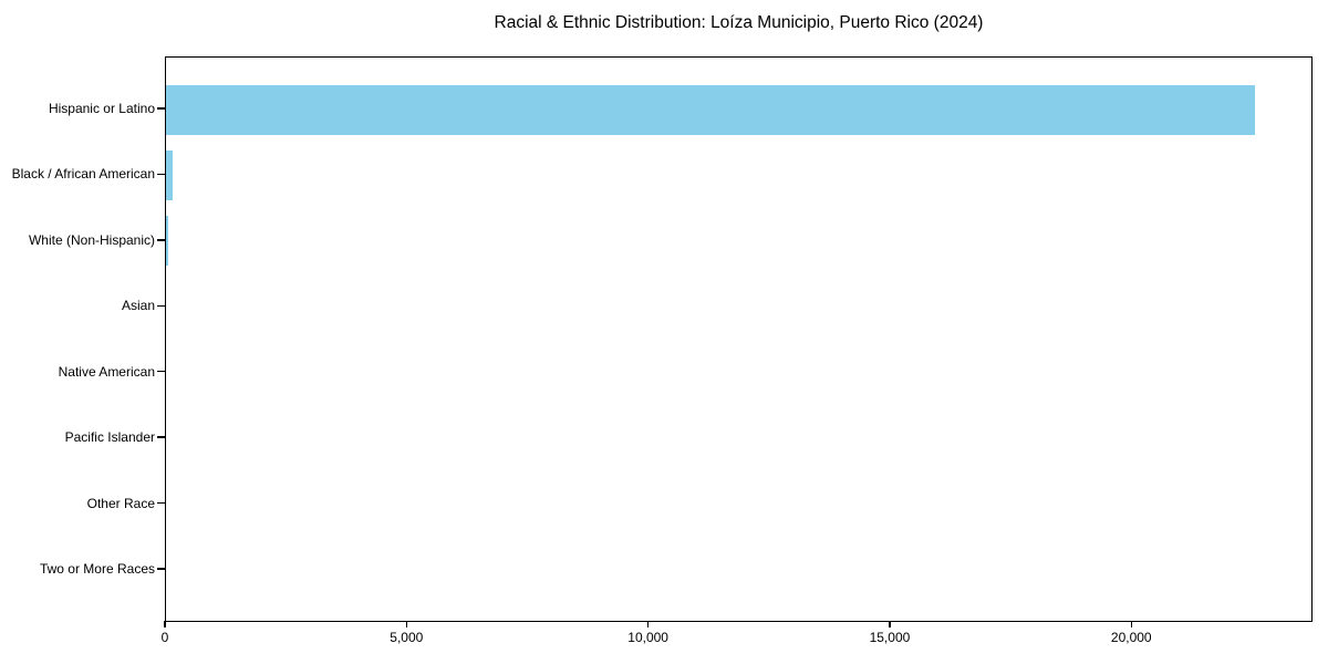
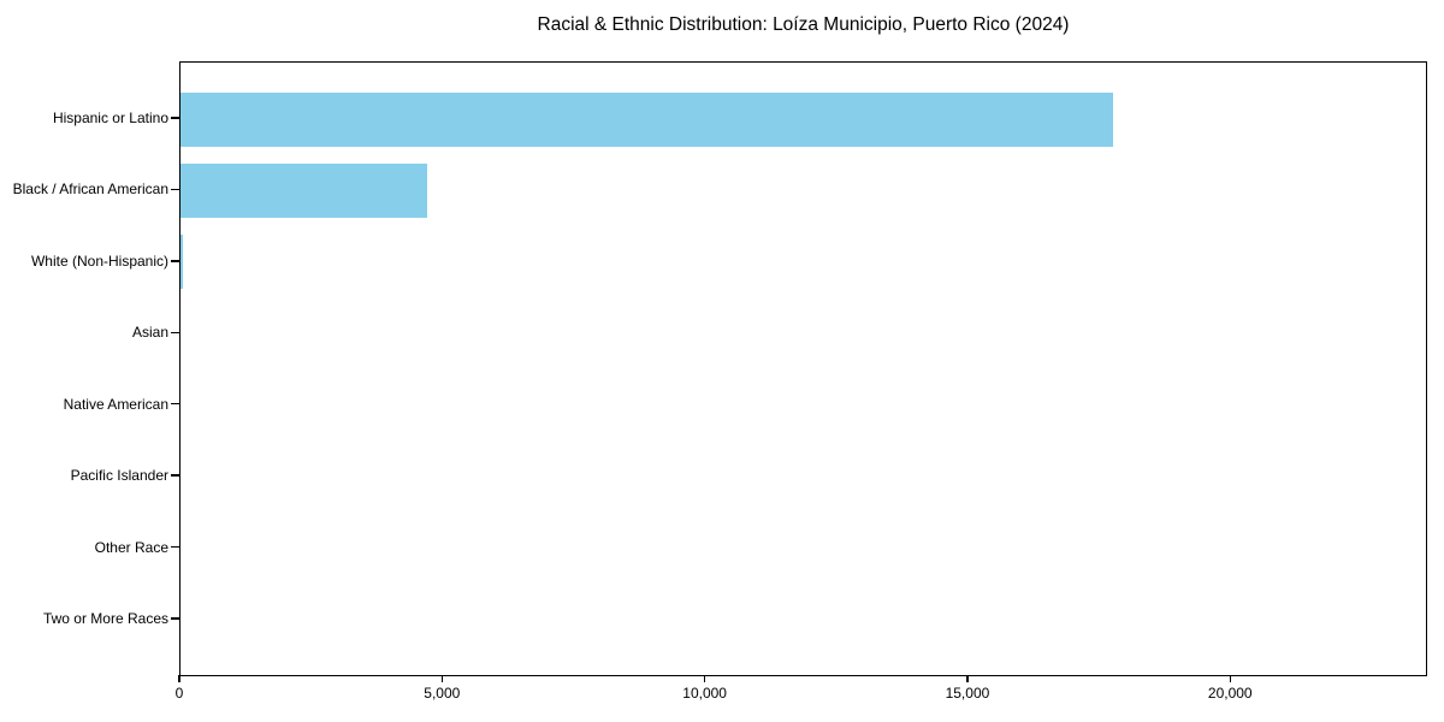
Hispanic or Latino: 22600 -> 17800
Black / African American: 100 -> 4700
